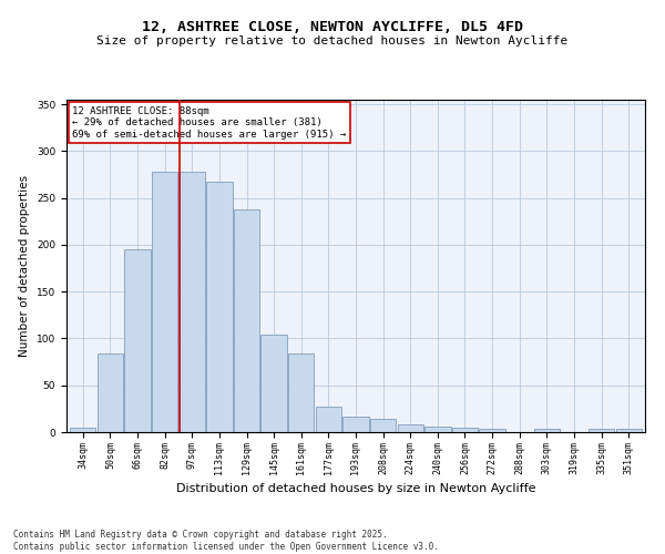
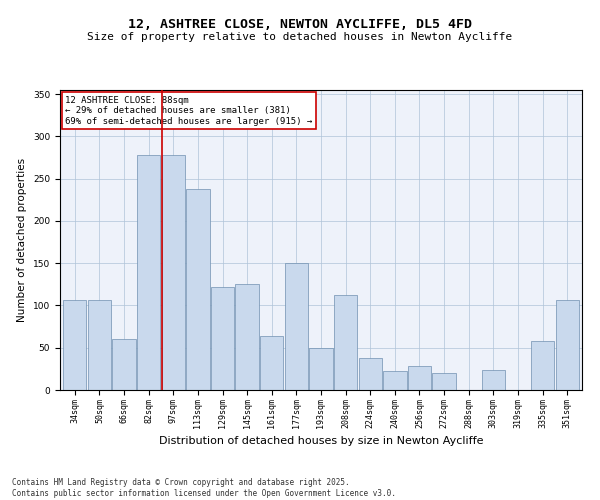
34sqm: 5 -> 106
50sqm: 84 -> 106
66sqm: 195 -> 60
113sqm: 267 -> 238
129sqm: 238 -> 122
145sqm: 104 -> 126
161sqm: 84 -> 64
177sqm: 27 -> 150
193sqm: 17 -> 50
208sqm: 14 -> 112
224sqm: 8 -> 38
240sqm: 6 -> 22
256sqm: 5 -> 28
272sqm: 3 -> 20
303sqm: 3 -> 24
335sqm: 3 -> 58
351sqm: 3 -> 106
